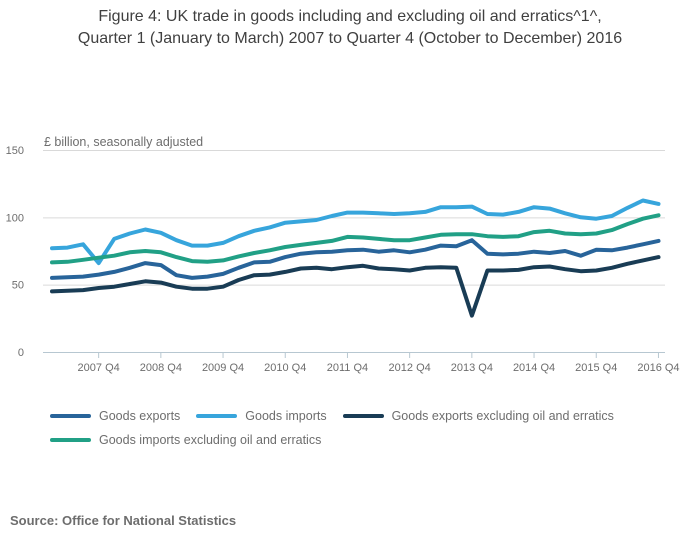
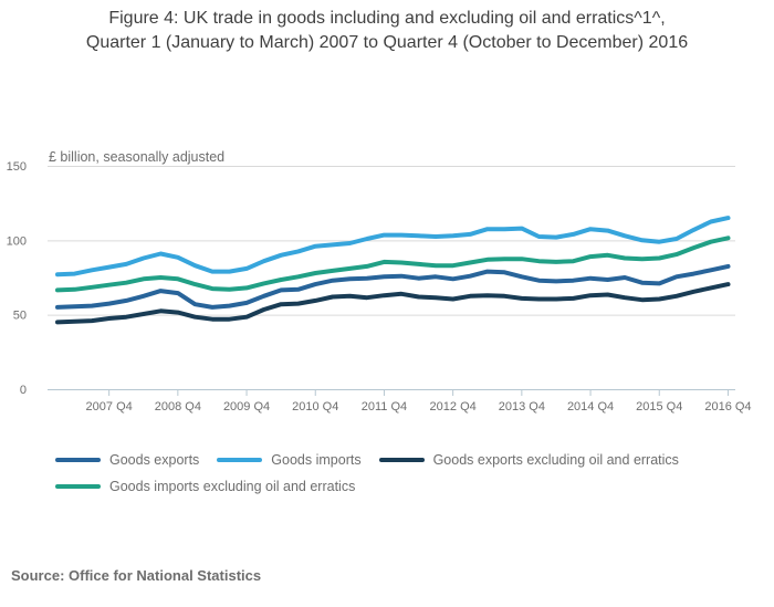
Goods imports/2007 Q4: 66 -> 82
Goods exports/2013 Q4: 83 -> 76
Goods exports excluding oil and erratics/2013 Q4: 27 -> 61
Goods exports/2015 Q4: 76 -> 71
Goods imports/2016 Q4: 110 -> 115
